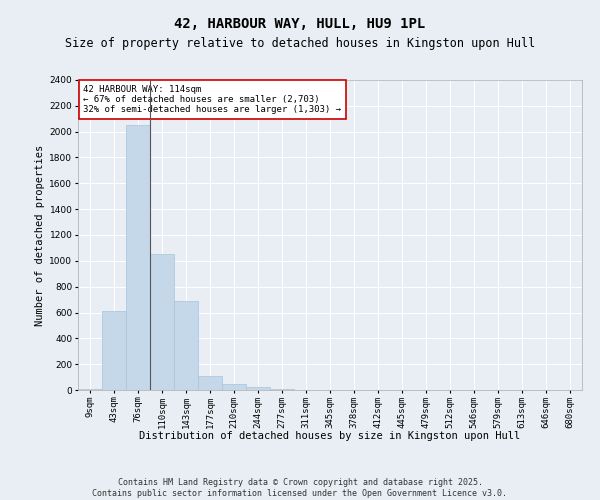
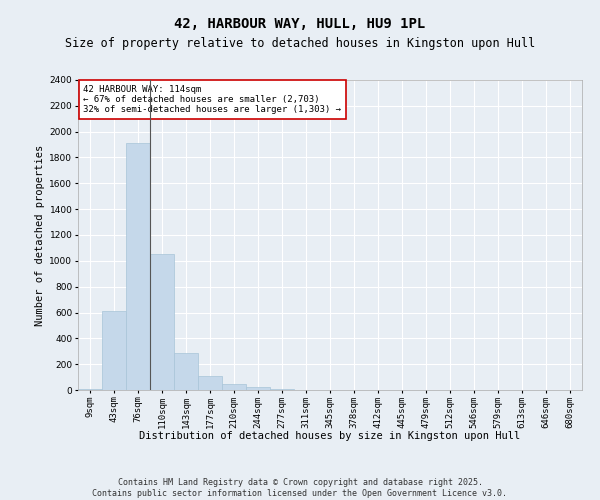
76sqm: 2050 -> 1910
143sqm: 690 -> 290
